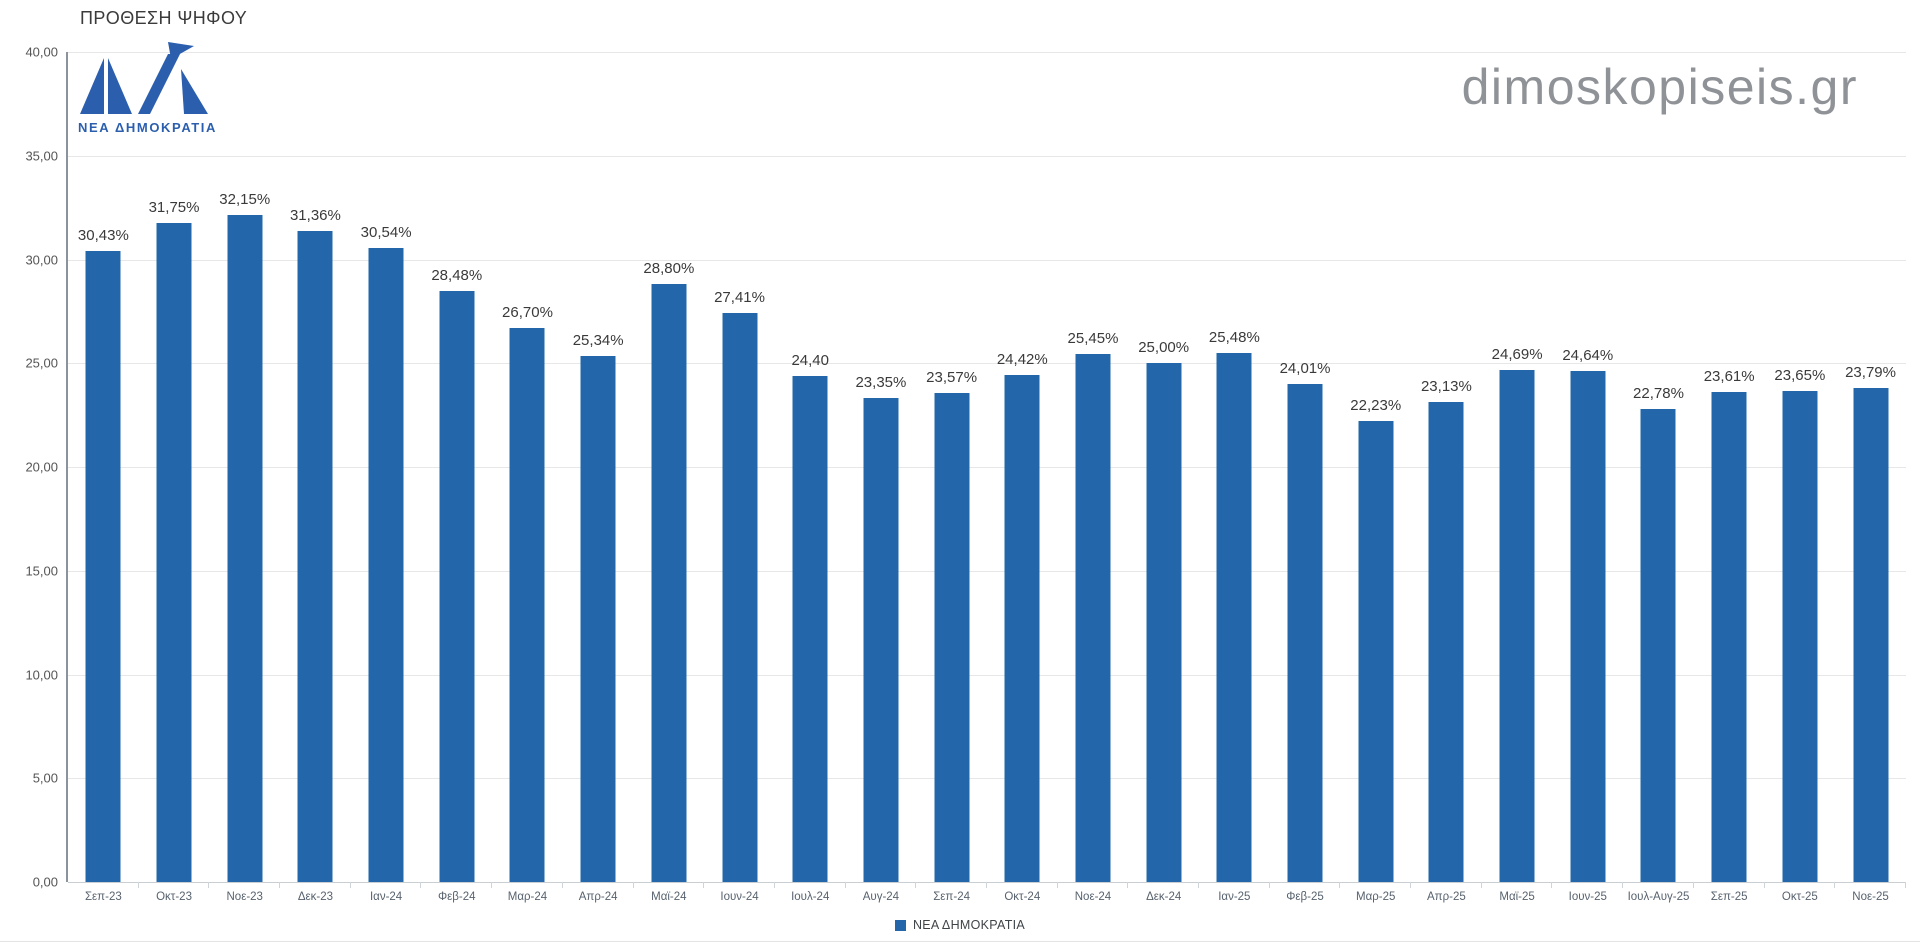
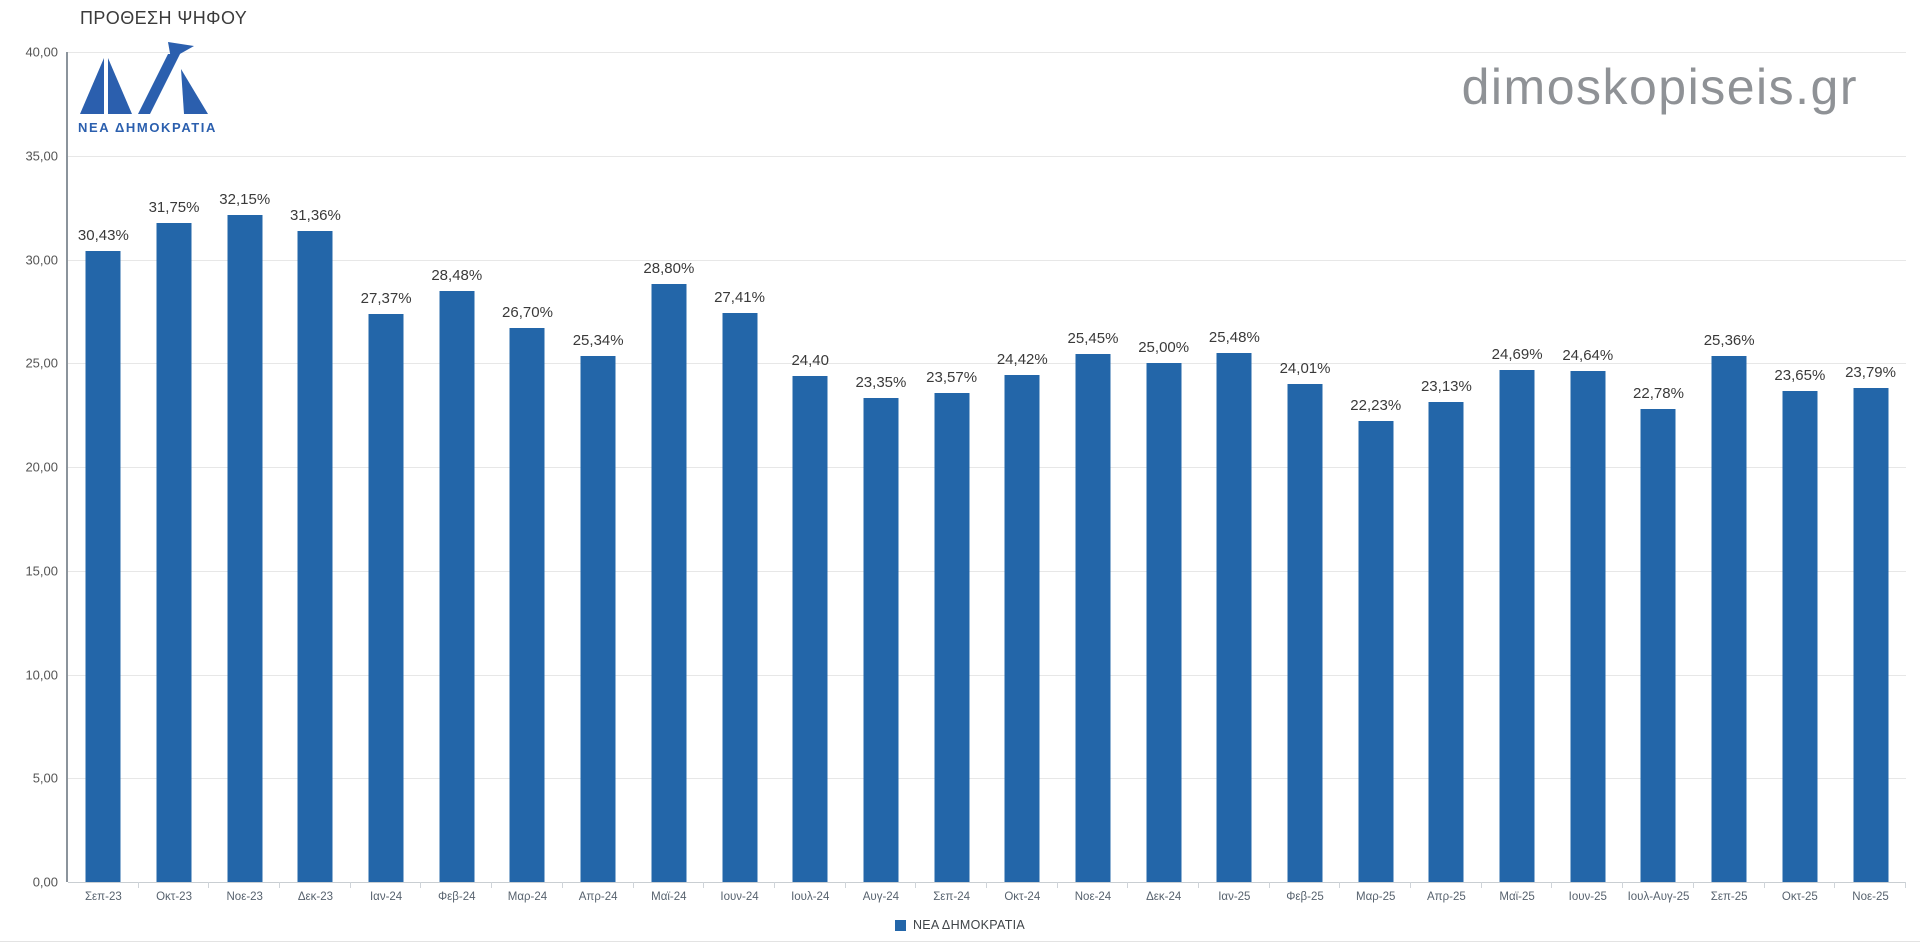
Ιαν-24: 30,54% -> 27,37%
Σεπ-25: 23,61% -> 25,36%
